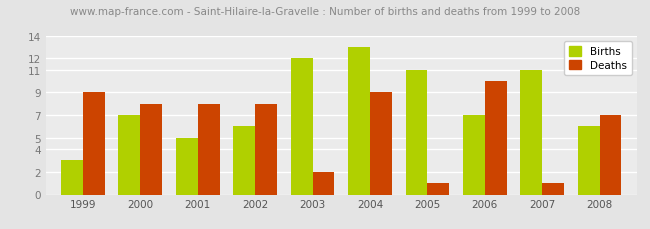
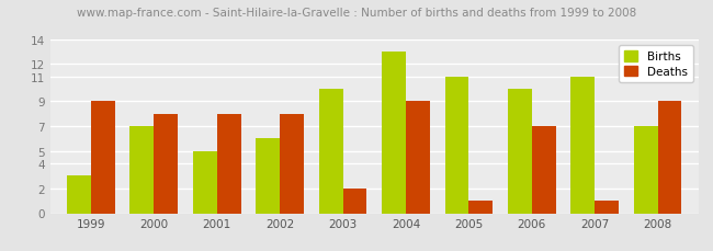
Births/2003: 12 -> 10
Births/2006: 7 -> 10
Deaths/2006: 10 -> 7
Births/2008: 6 -> 7
Deaths/2008: 7 -> 9
